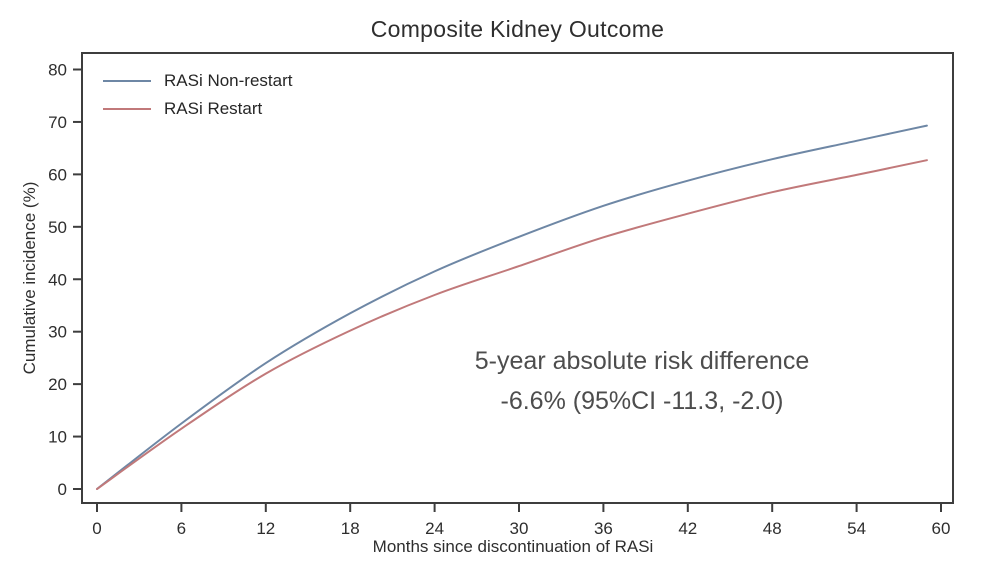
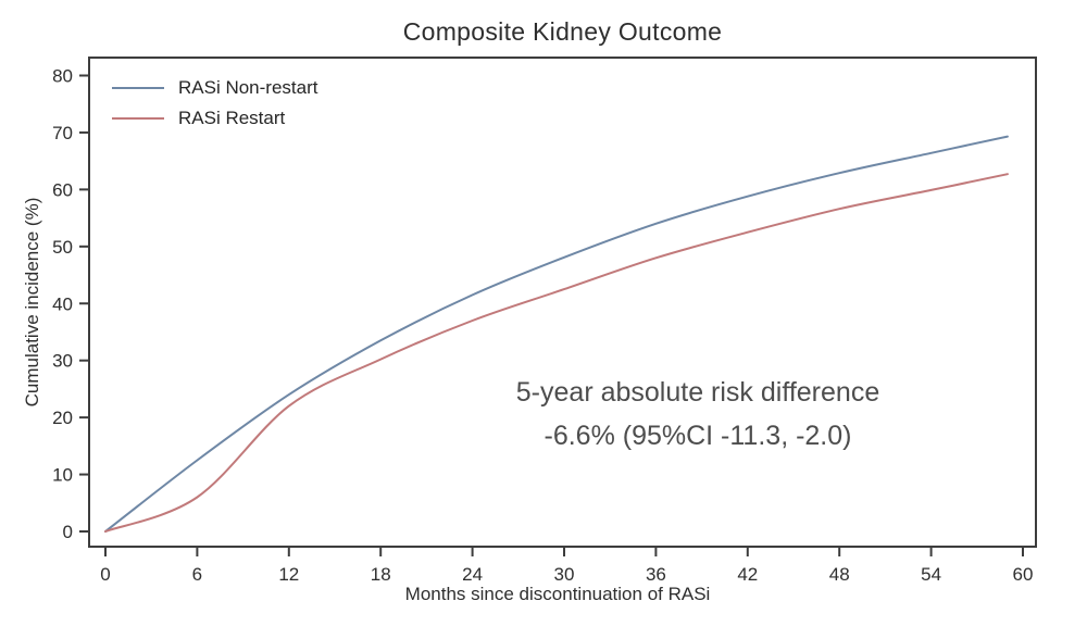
RASi Restart/6: 12 -> 6
